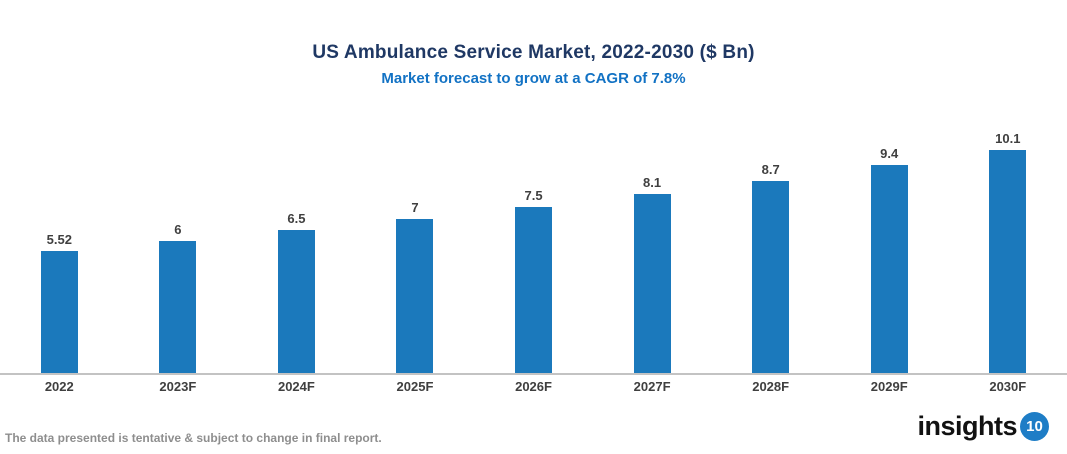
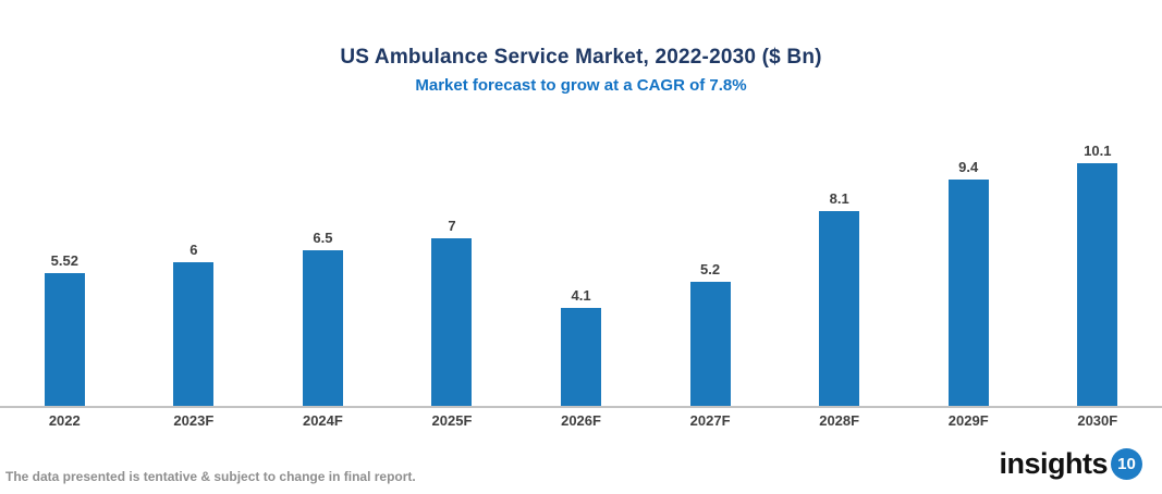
2026F: 7.5 -> 4.1
2027F: 8.1 -> 5.2
2028F: 8.7 -> 8.1
